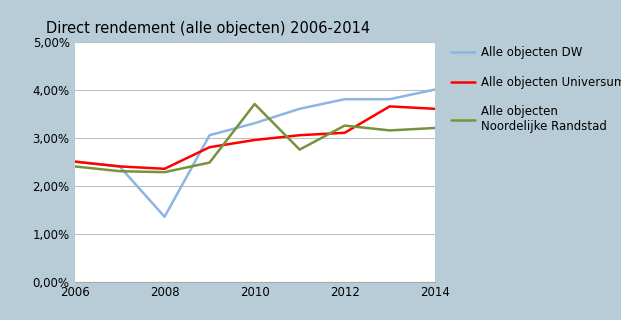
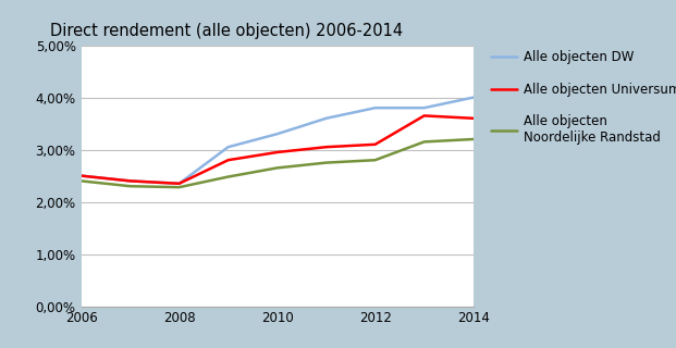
Alle objecten DW/2008: 1,35% -> 2,35%
Alle objecten Noordelijke Randstad/2010: 3,70% -> 2,65%
Alle objecten Noordelijke Randstad/2012: 3,25% -> 2,80%
